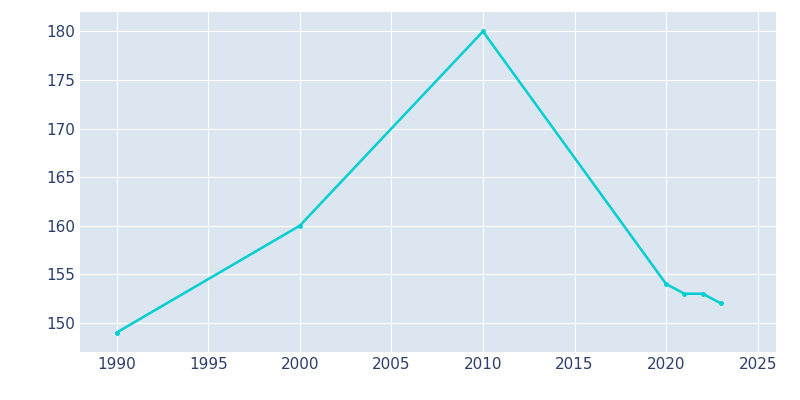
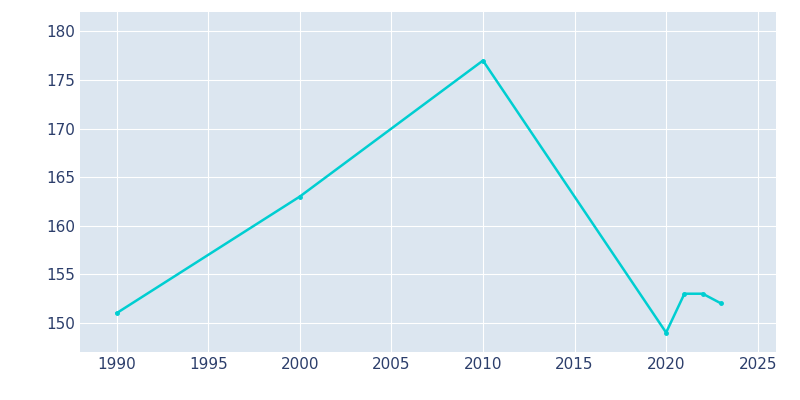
1990: 149 -> 151
2000: 160 -> 163
2010: 180 -> 177
2020: 154 -> 149
